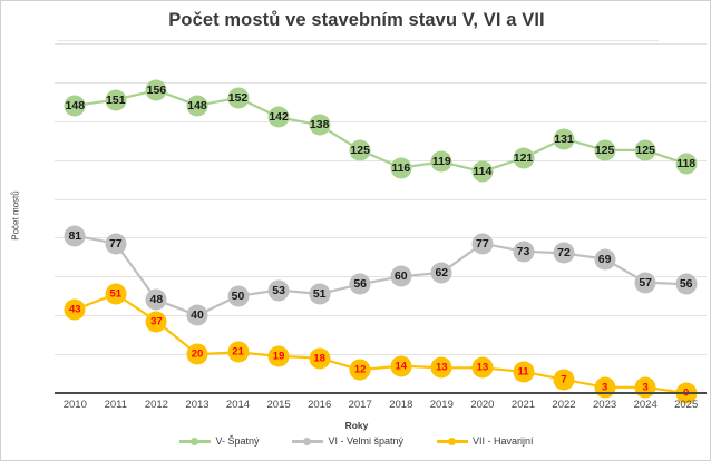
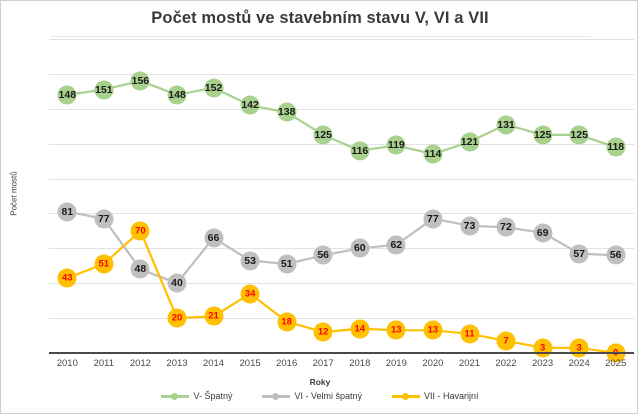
VII - Havarijní/2012: 37 -> 70
VI - Velmi špatný/2014: 50 -> 66
VII - Havarijní/2015: 19 -> 34
